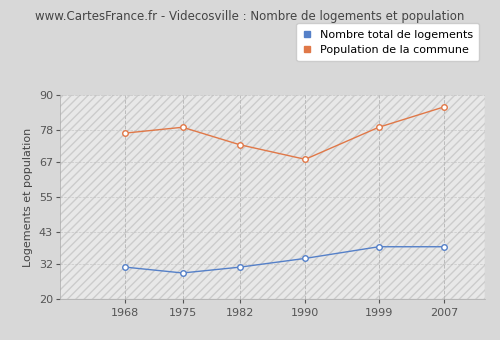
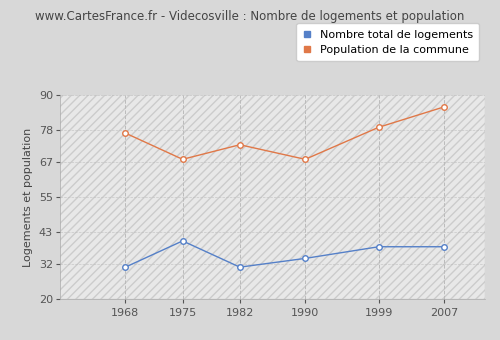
Nombre total de logements/1975: 29 -> 40
Population de la commune/1975: 79 -> 68
